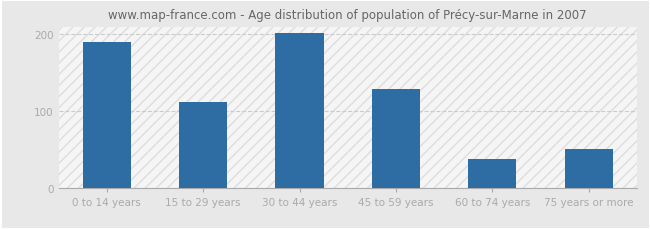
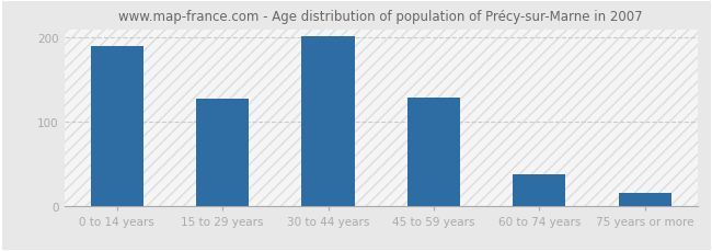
15 to 29 years: 112 -> 127
75 years or more: 50 -> 15
